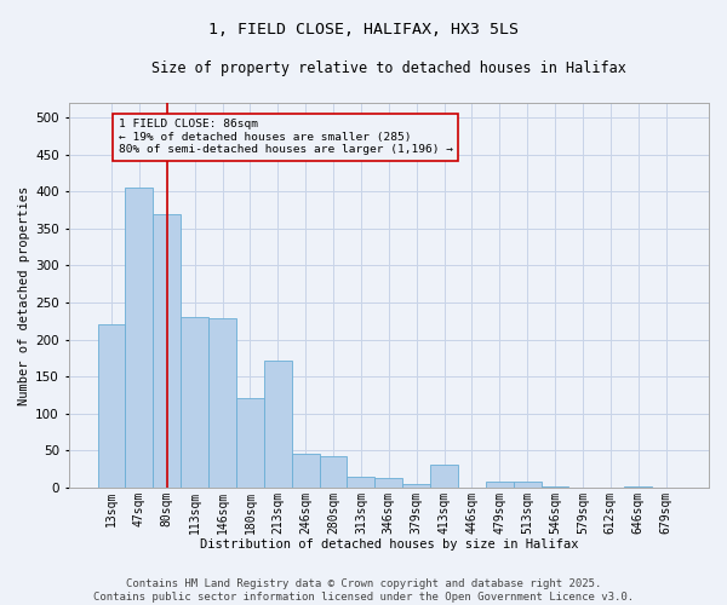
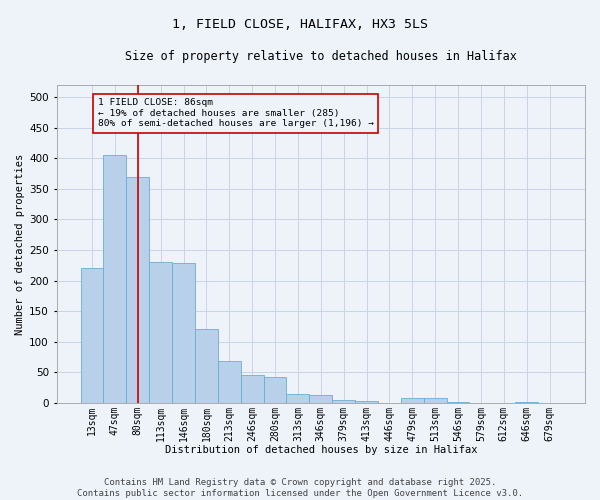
213sqm: 172 -> 68
413sqm: 30 -> 3
